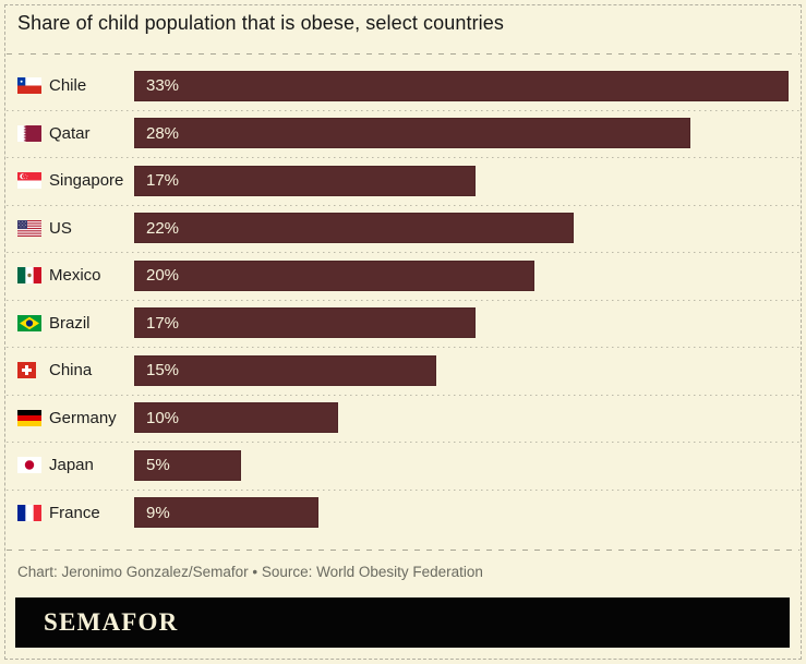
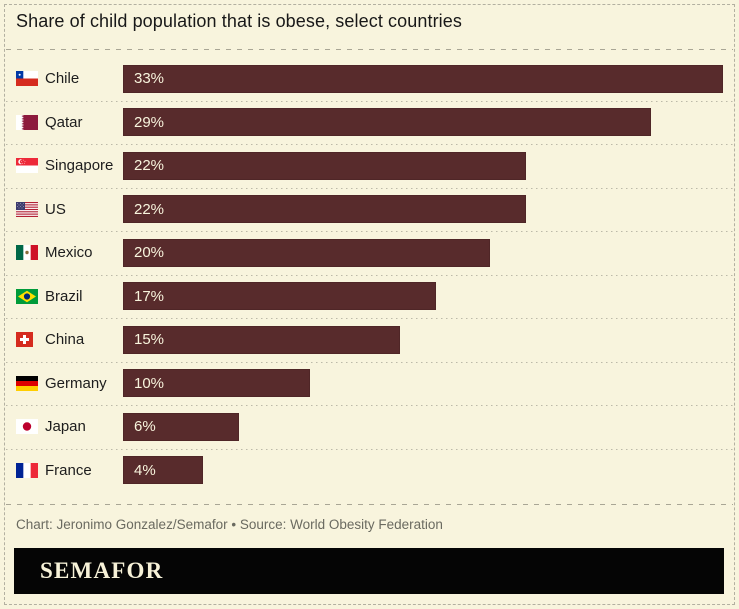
Qatar: 28% -> 29%
Singapore: 17% -> 22%
Japan: 5% -> 6%
France: 9% -> 4%
